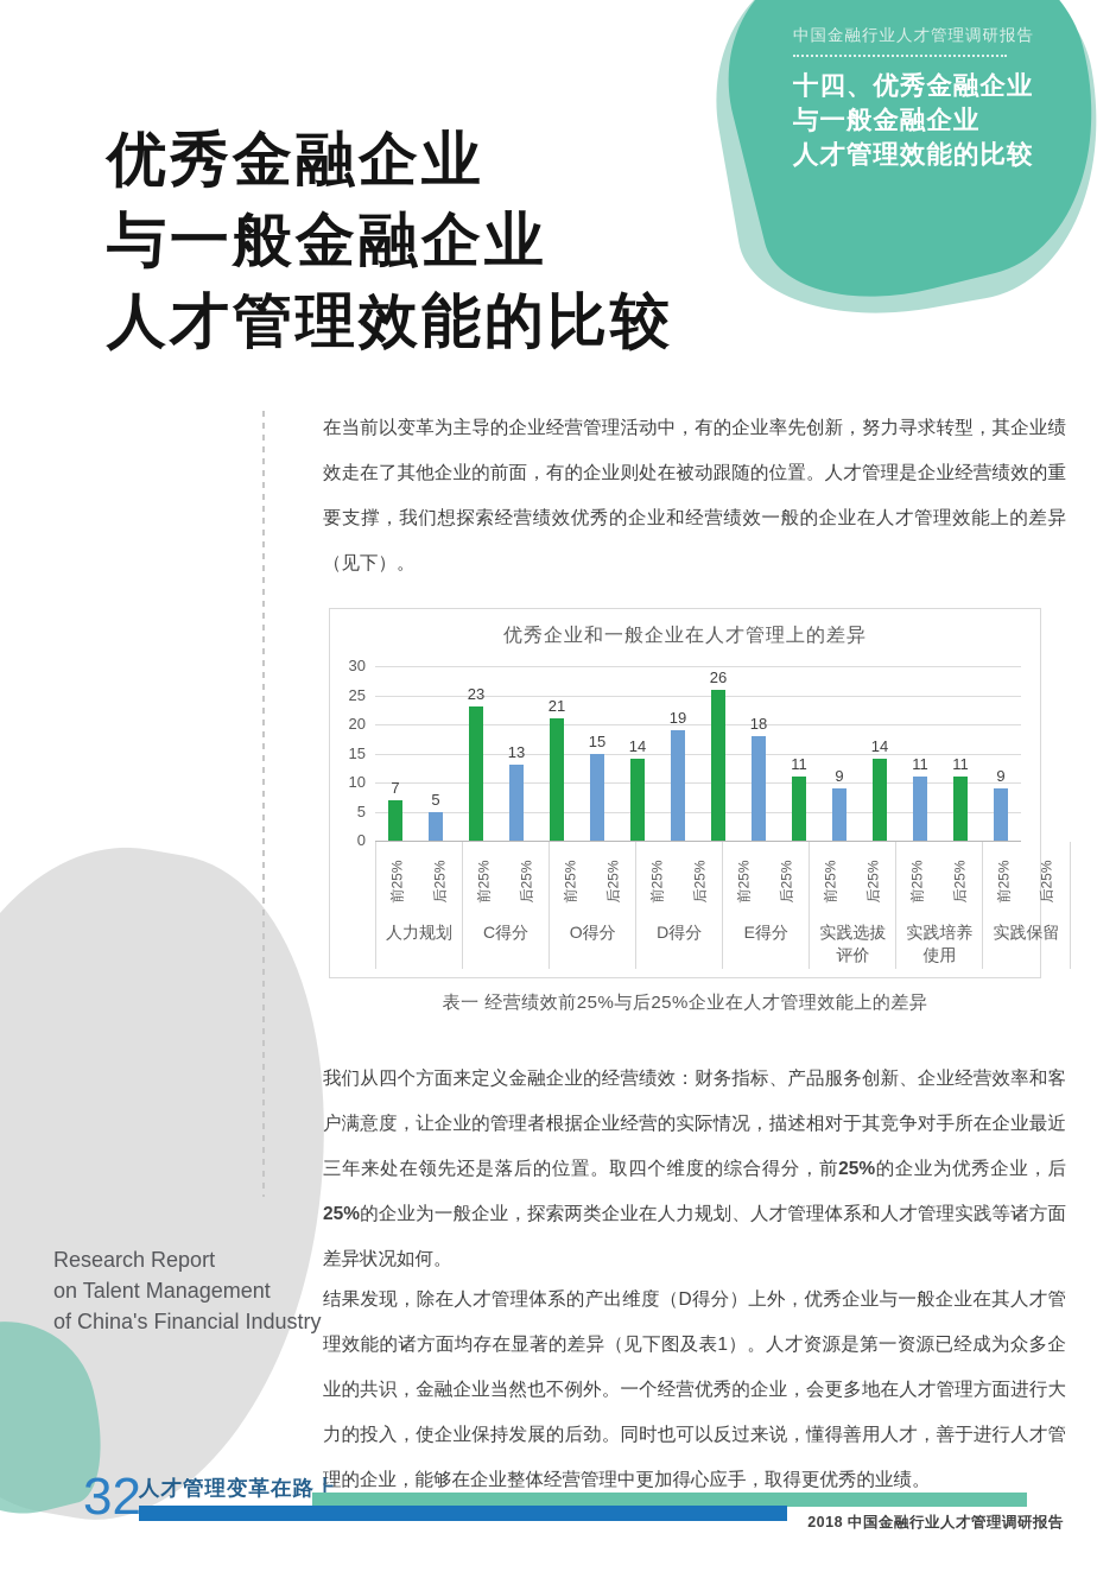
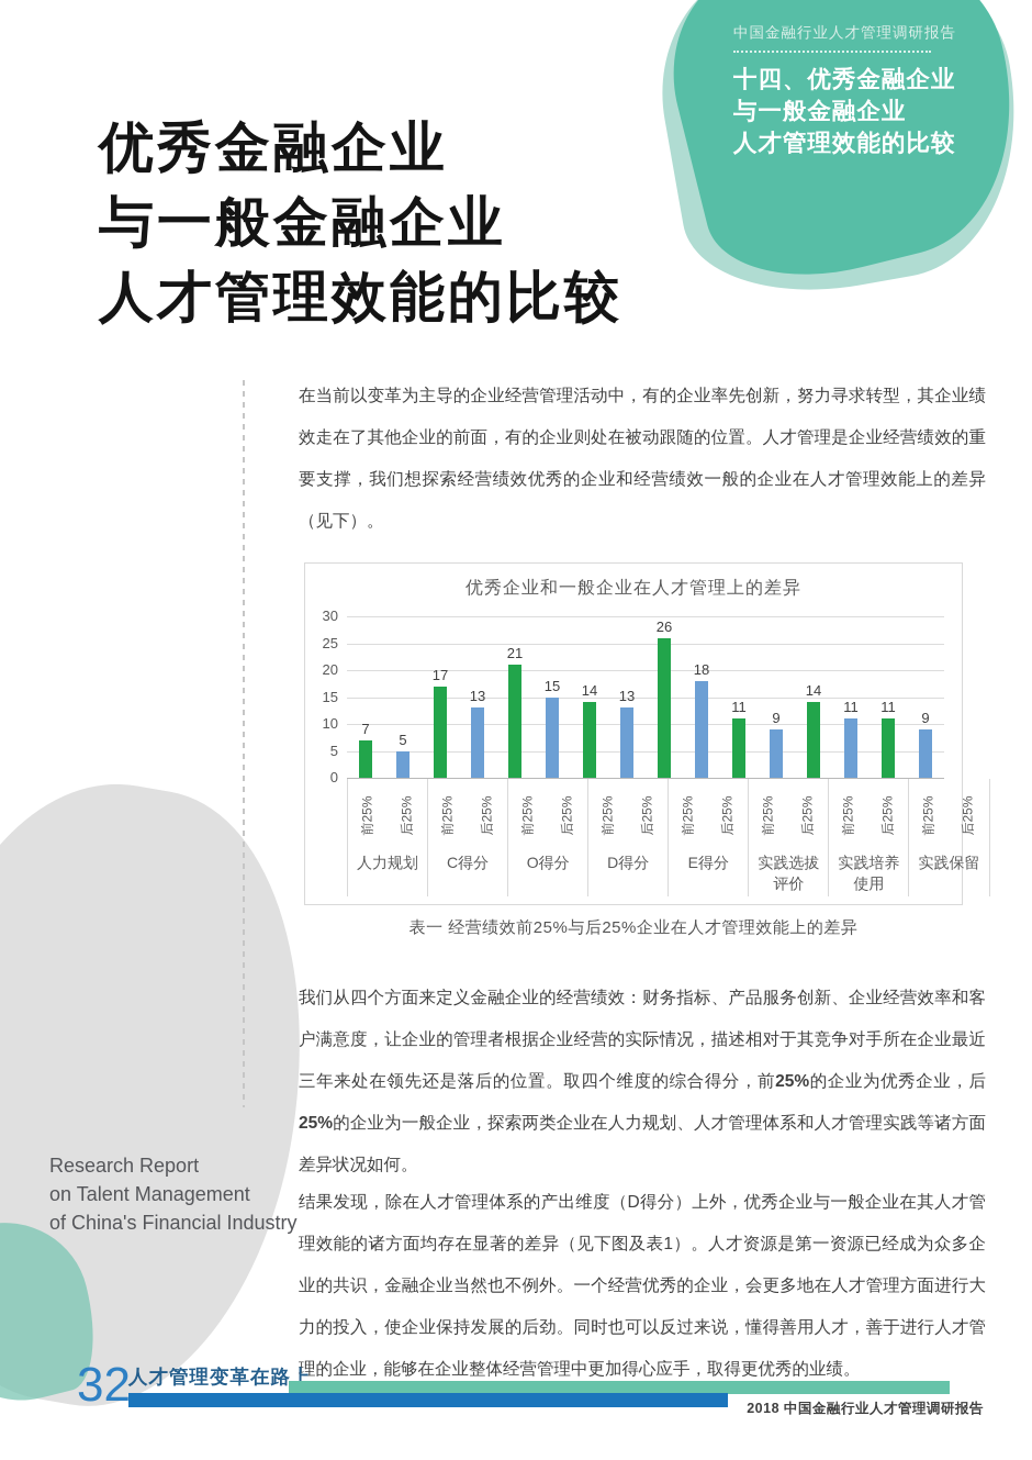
前25%/C得分: 23 -> 17
后25%/D得分: 19 -> 13
